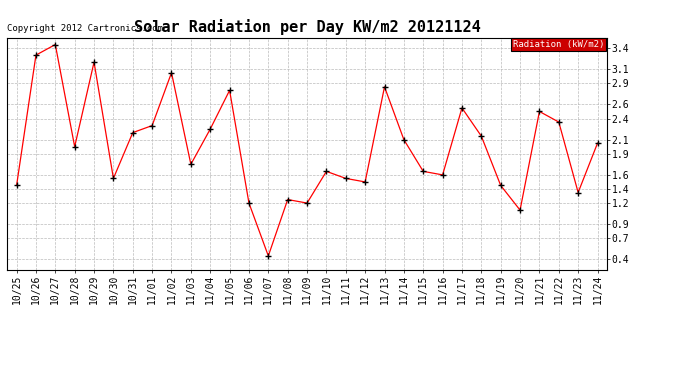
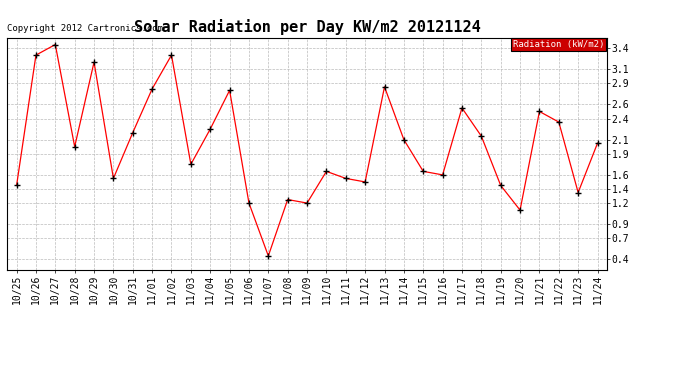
11/01: 2.30 -> 2.82
11/02: 3.05 -> 3.30
